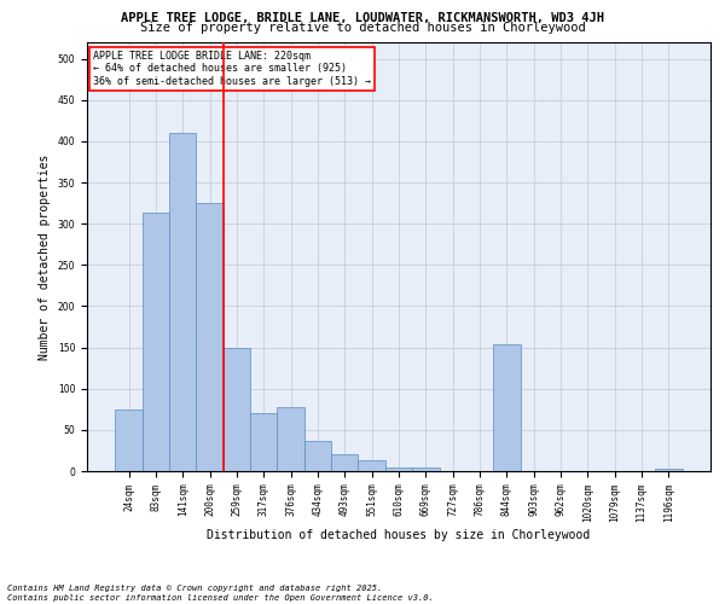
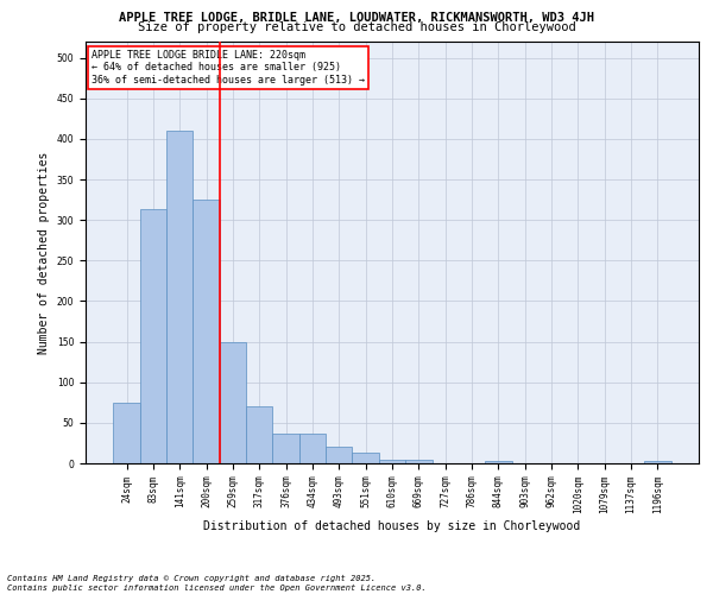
376sqm: 78 -> 37
844sqm: 154 -> 3
